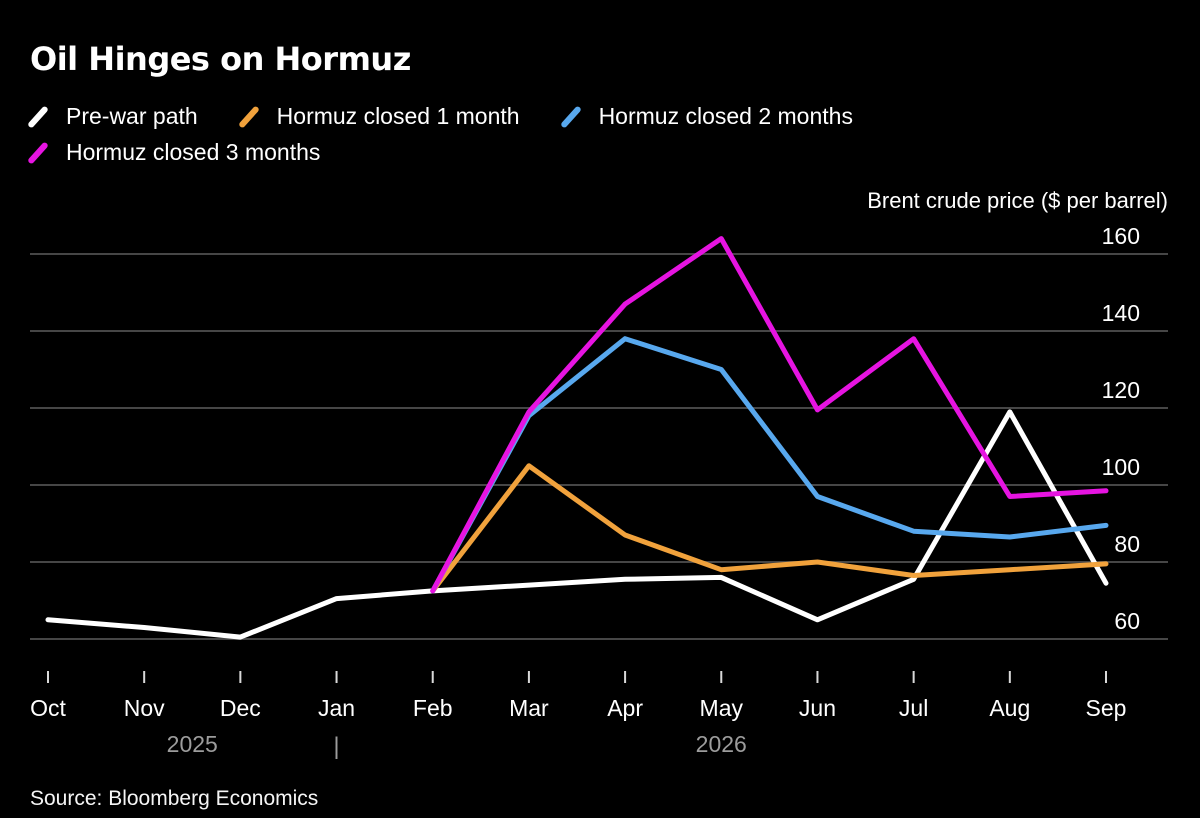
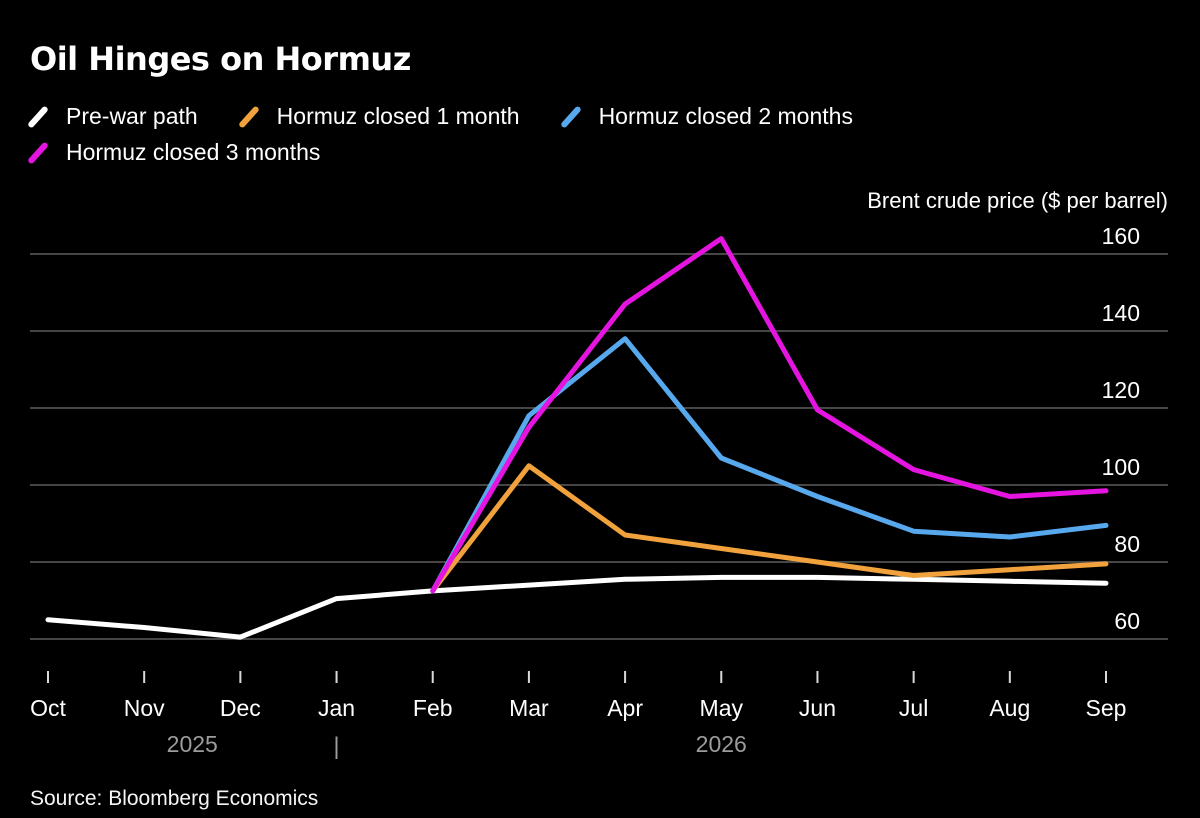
Hormuz closed 3 months/Mar: 119 -> 115
Hormuz closed 1 month/May: 78 -> 84
Hormuz closed 2 months/May: 130 -> 107
Pre-war path/Jun: 65 -> 76
Hormuz closed 3 months/Jul: 138 -> 104
Pre-war path/Aug: 119 -> 75
